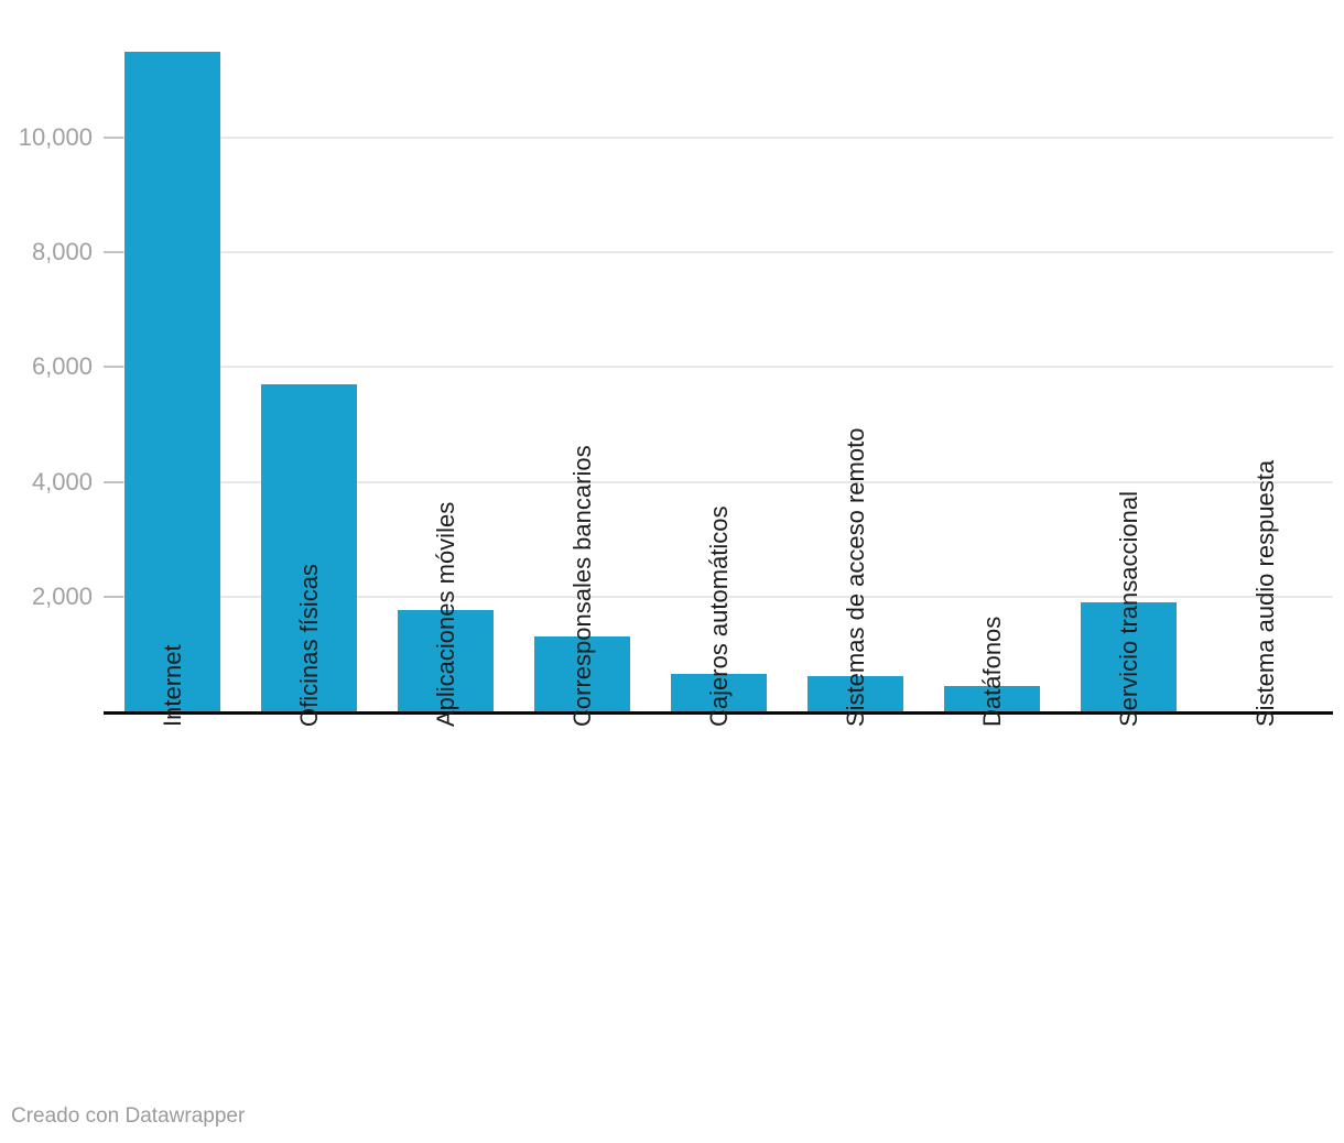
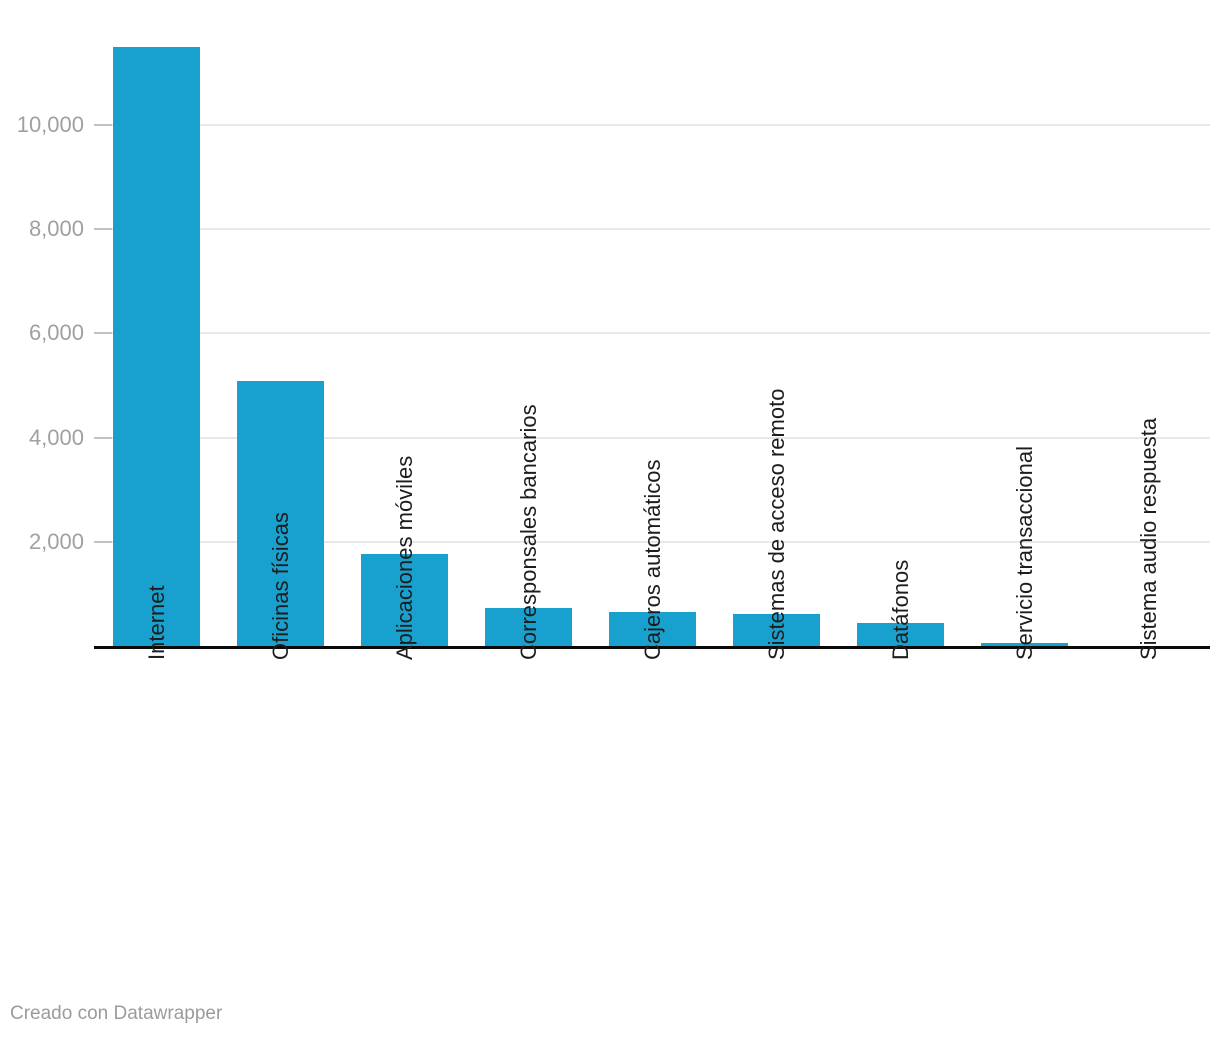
Oficinas físicas: 5700 -> 5100
Corresponsales bancarios: 1300 -> 700
Servicio transaccional: 1900 -> 100
